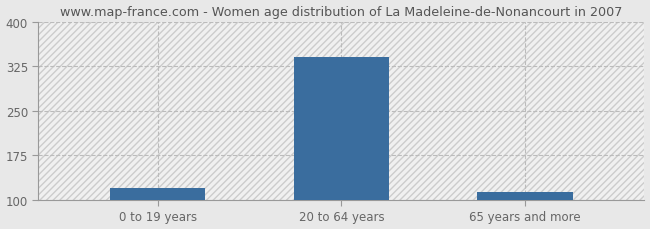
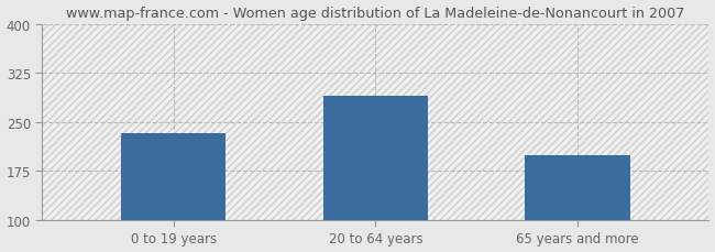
0 to 19 years: 120 -> 232
20 to 64 years: 340 -> 290
65 years and more: 113 -> 200
